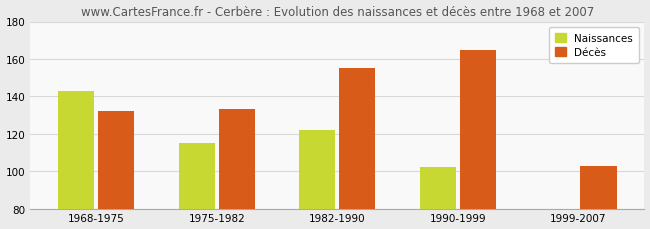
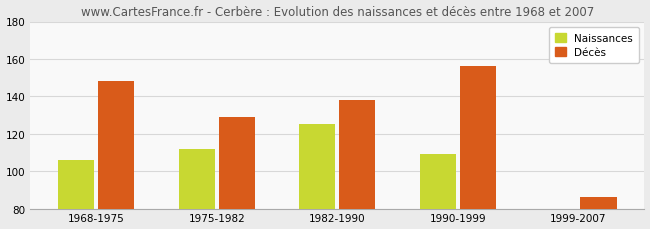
Naissances/1968-1975: 143 -> 106
Décès/1968-1975: 132 -> 148
Naissances/1975-1982: 115 -> 112
Décès/1975-1982: 133 -> 129
Naissances/1982-1990: 122 -> 125
Décès/1982-1990: 155 -> 138
Naissances/1990-1999: 102 -> 109
Décès/1990-1999: 165 -> 156
Décès/1999-2007: 103 -> 86
